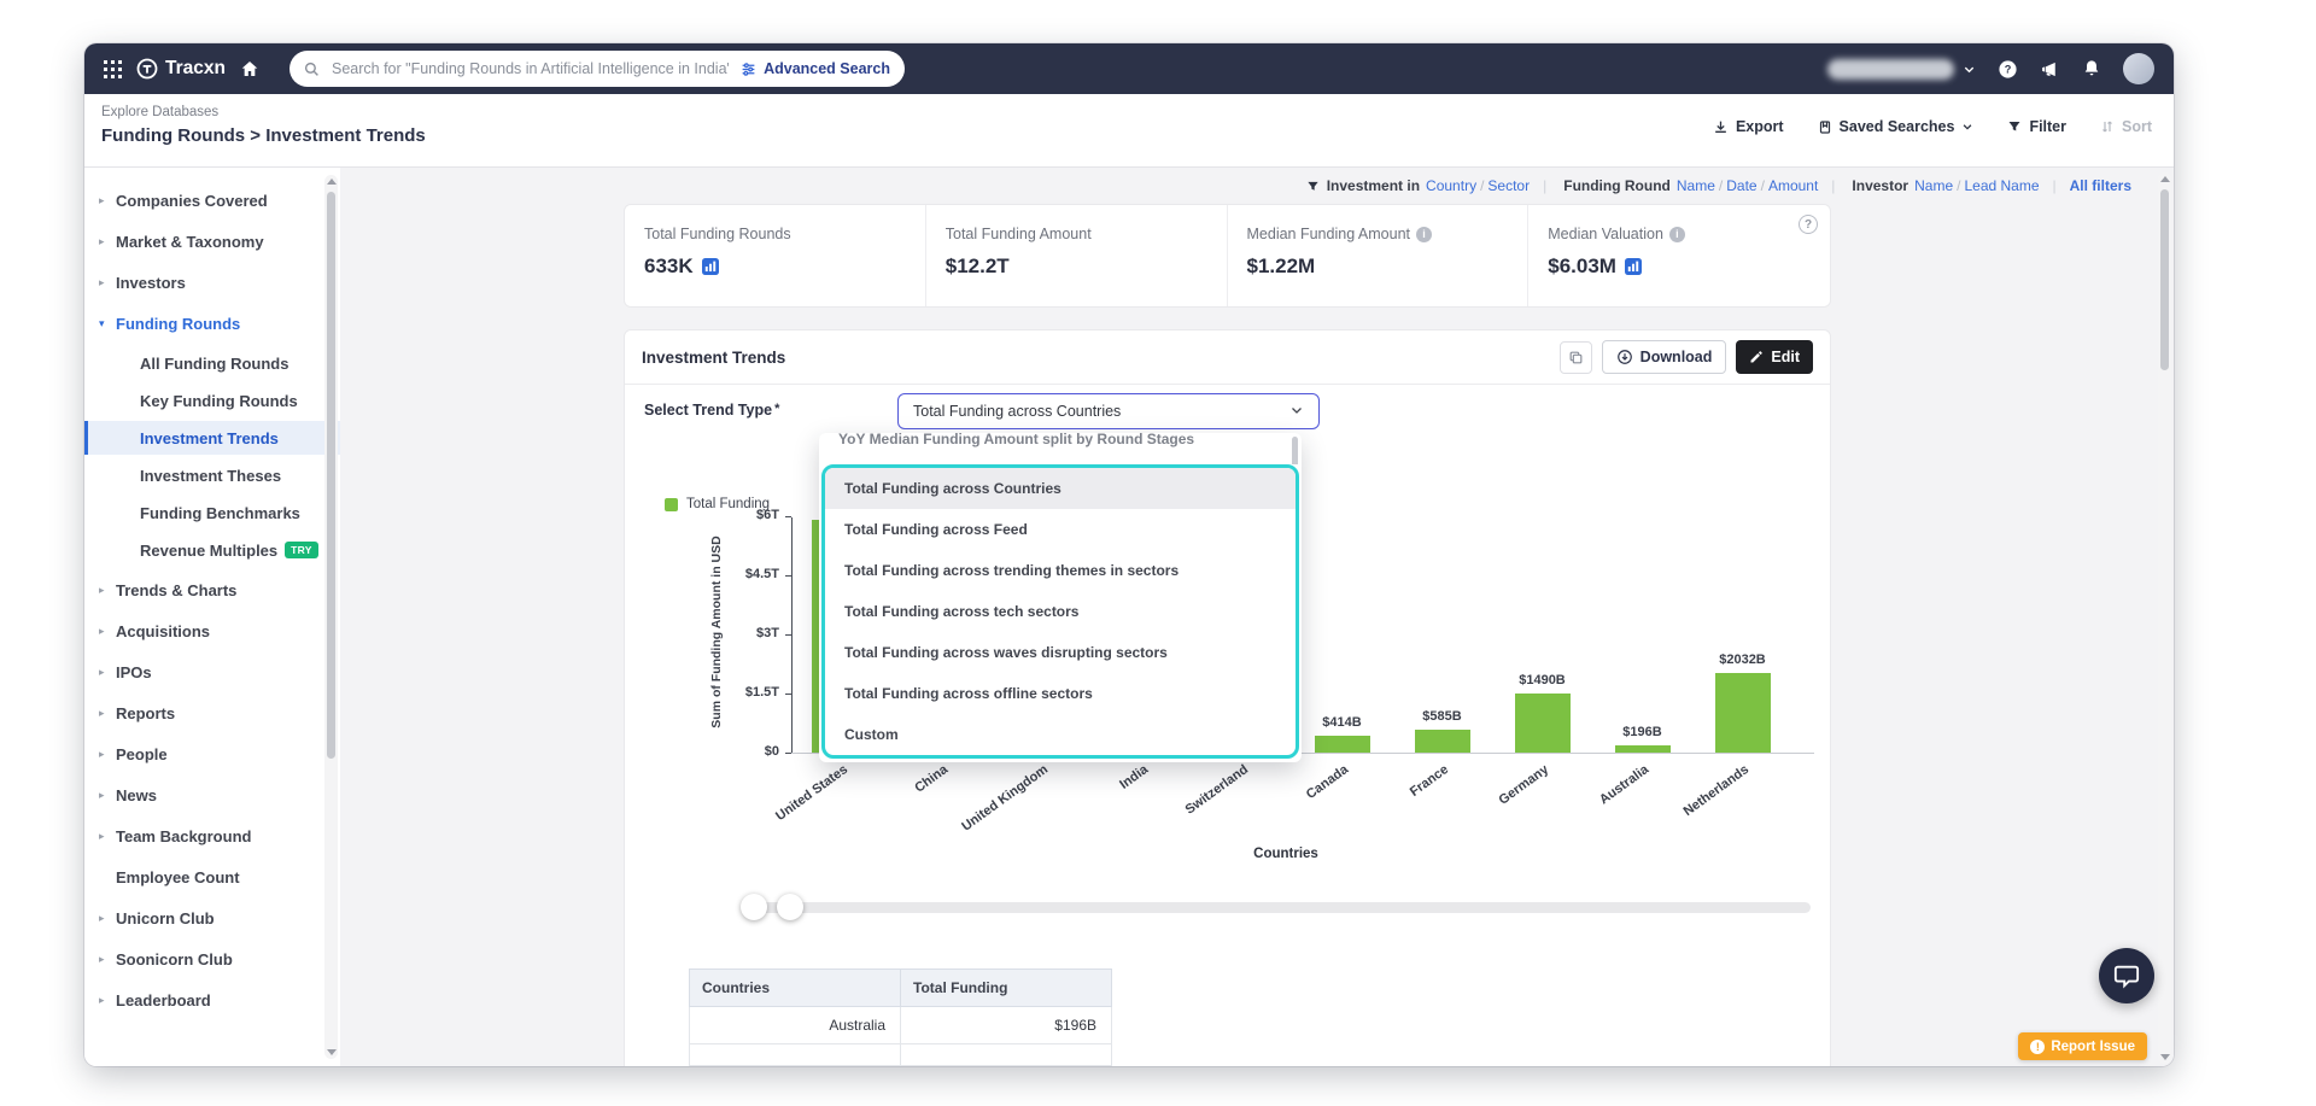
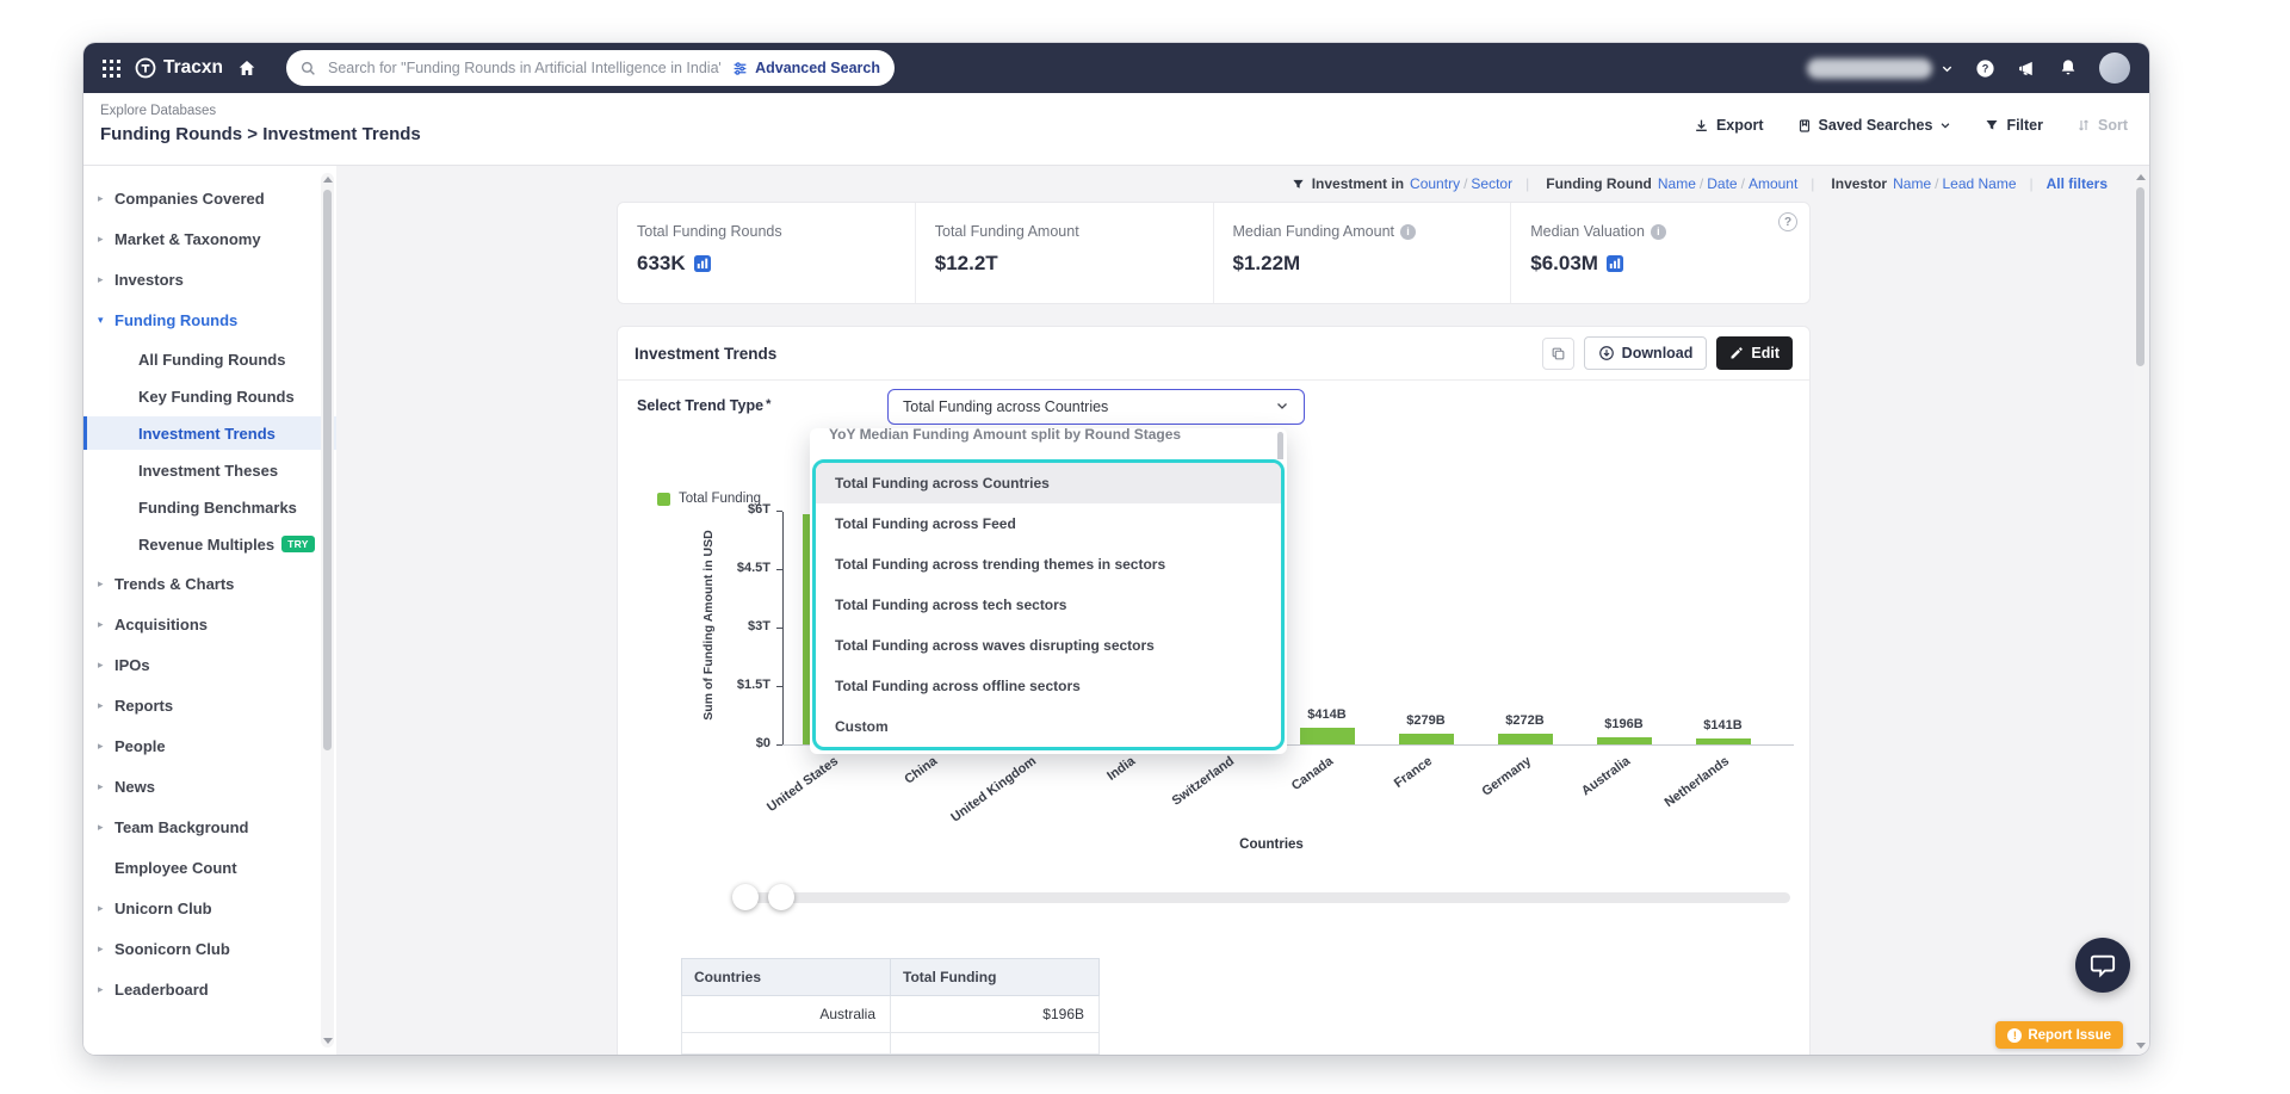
France: $585B -> $279B
Germany: $1490B -> $272B
Netherlands: $2032B -> $141B
